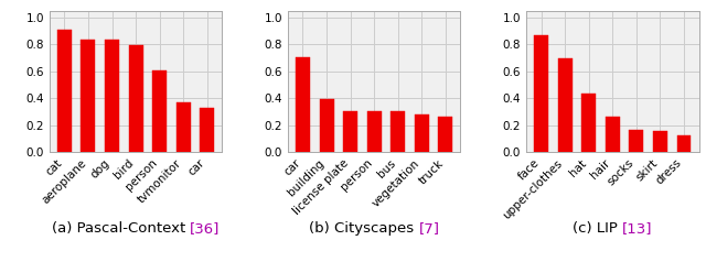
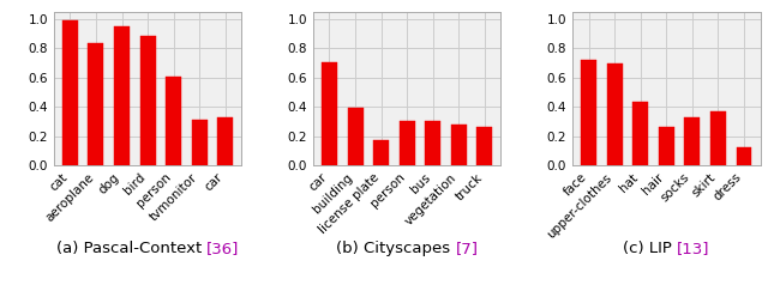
cat: 0.91 -> 0.99
dog: 0.83 -> 0.95
bird: 0.80 -> 0.88
tvmonitor: 0.36 -> 0.31
license plate: 0.30 -> 0.17
face: 0.86 -> 0.72
socks: 0.16 -> 0.33
skirt: 0.16 -> 0.37
